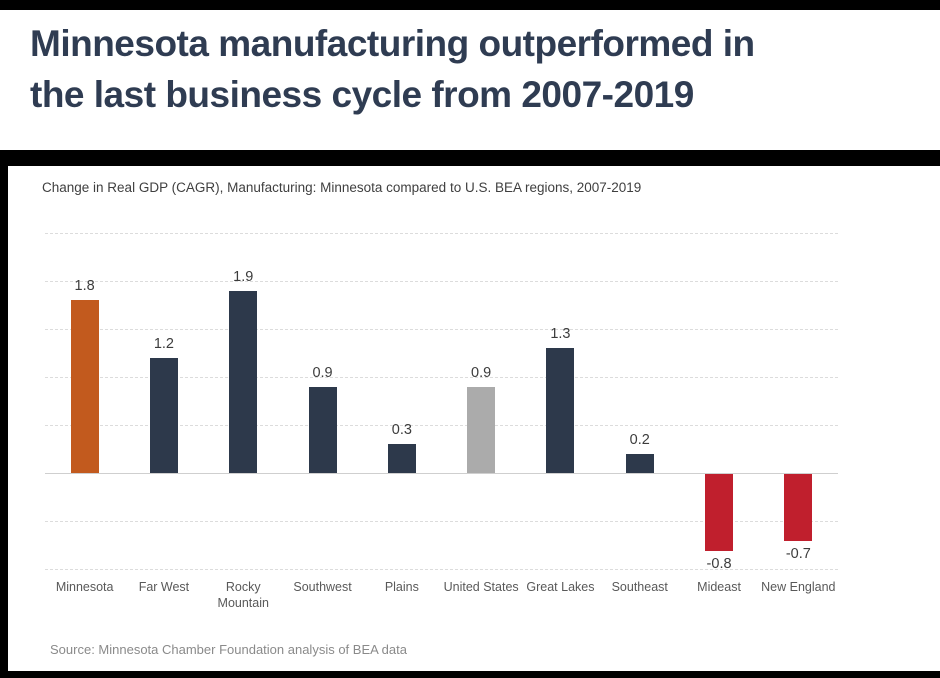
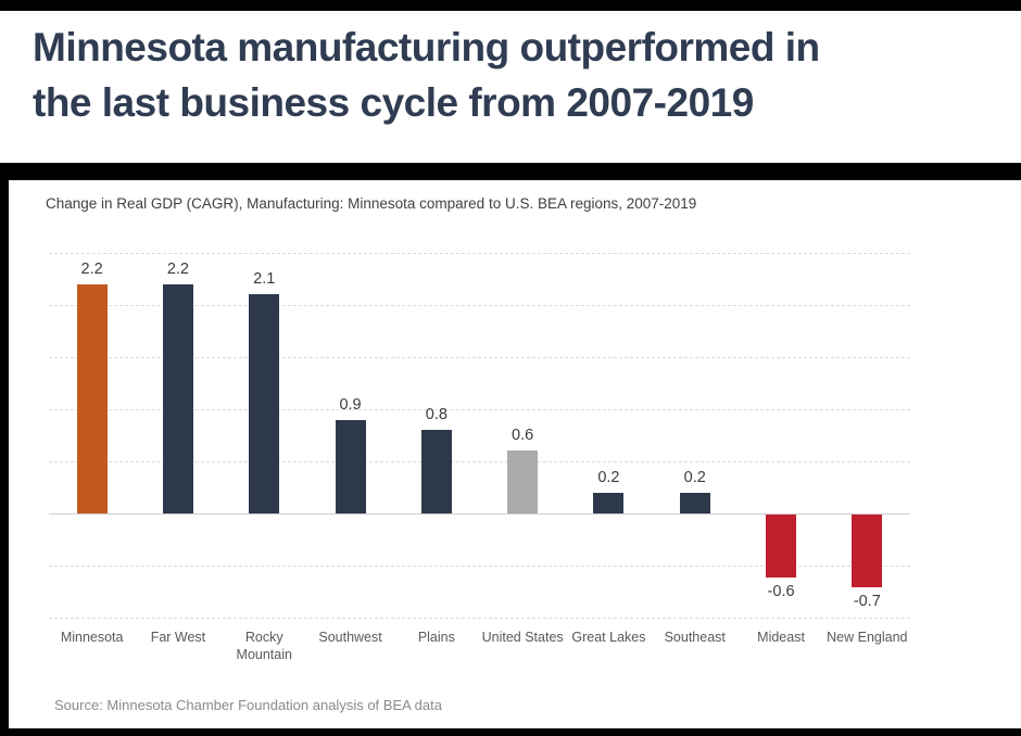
Minnesota: 1.8 -> 2.2
Far West: 1.2 -> 2.2
Rocky Mountain: 1.9 -> 2.1
Plains: 0.3 -> 0.8
United States: 0.9 -> 0.6
Great Lakes: 1.3 -> 0.2
Mideast: -0.8 -> -0.6
